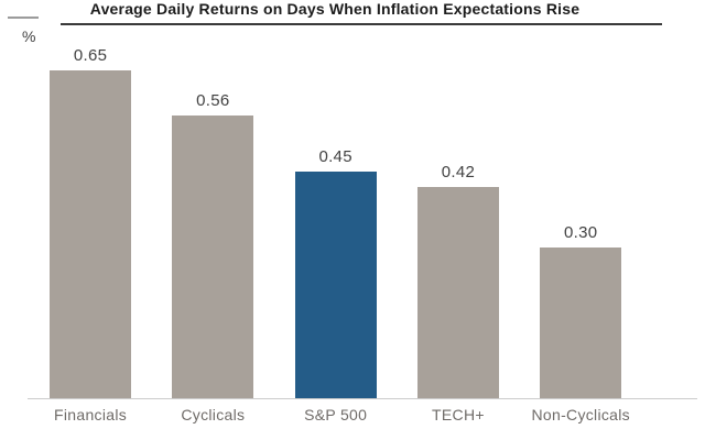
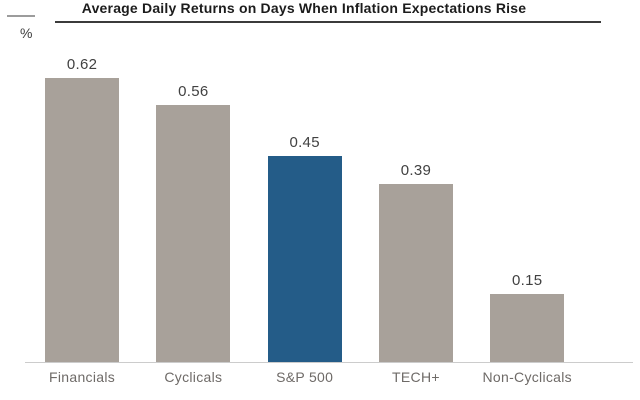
Financials: 0.65 -> 0.62
TECH+: 0.42 -> 0.39
Non-Cyclicals: 0.30 -> 0.15
